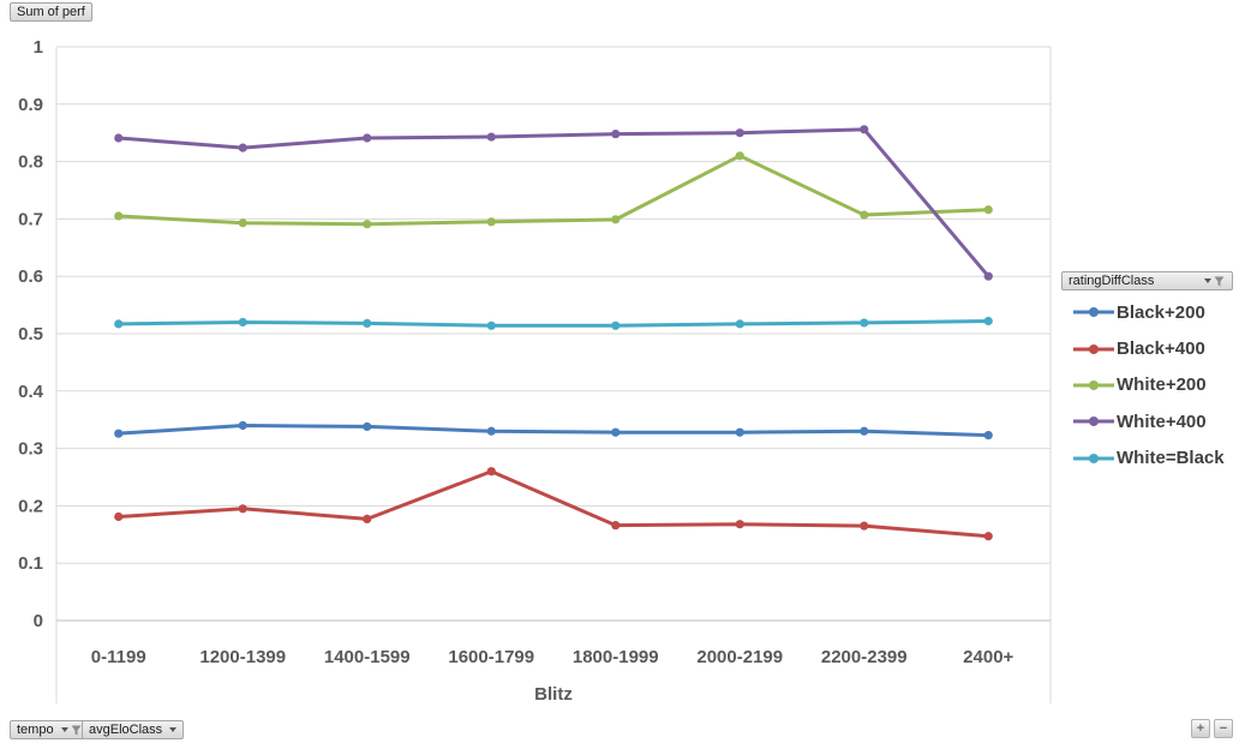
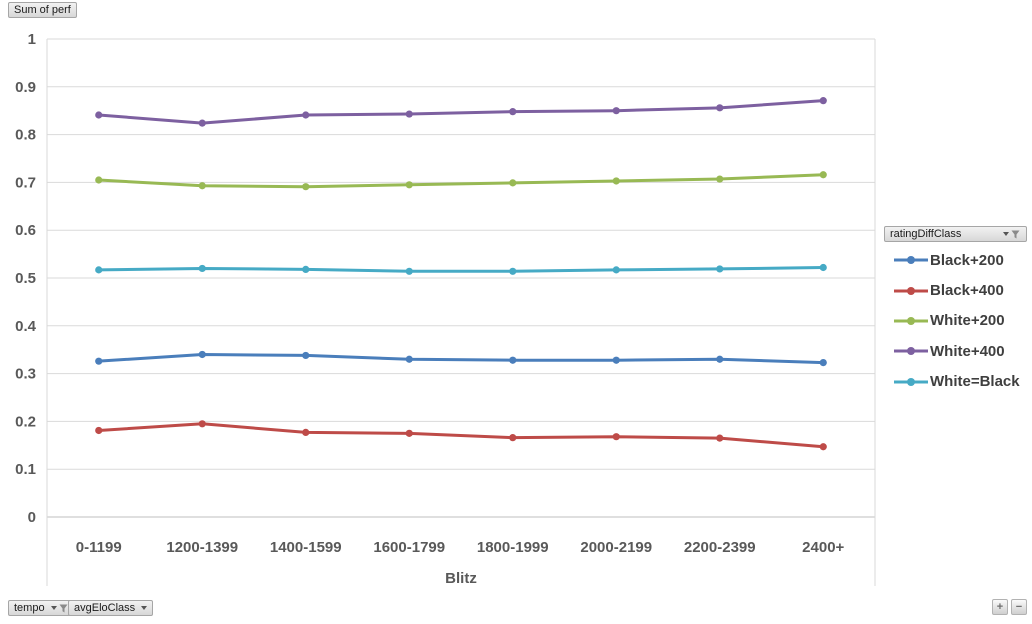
Black+400/1600-1799: 0.26 -> 0.17
White+200/2000-2199: 0.81 -> 0.70
White+400/2400+: 0.60 -> 0.87
